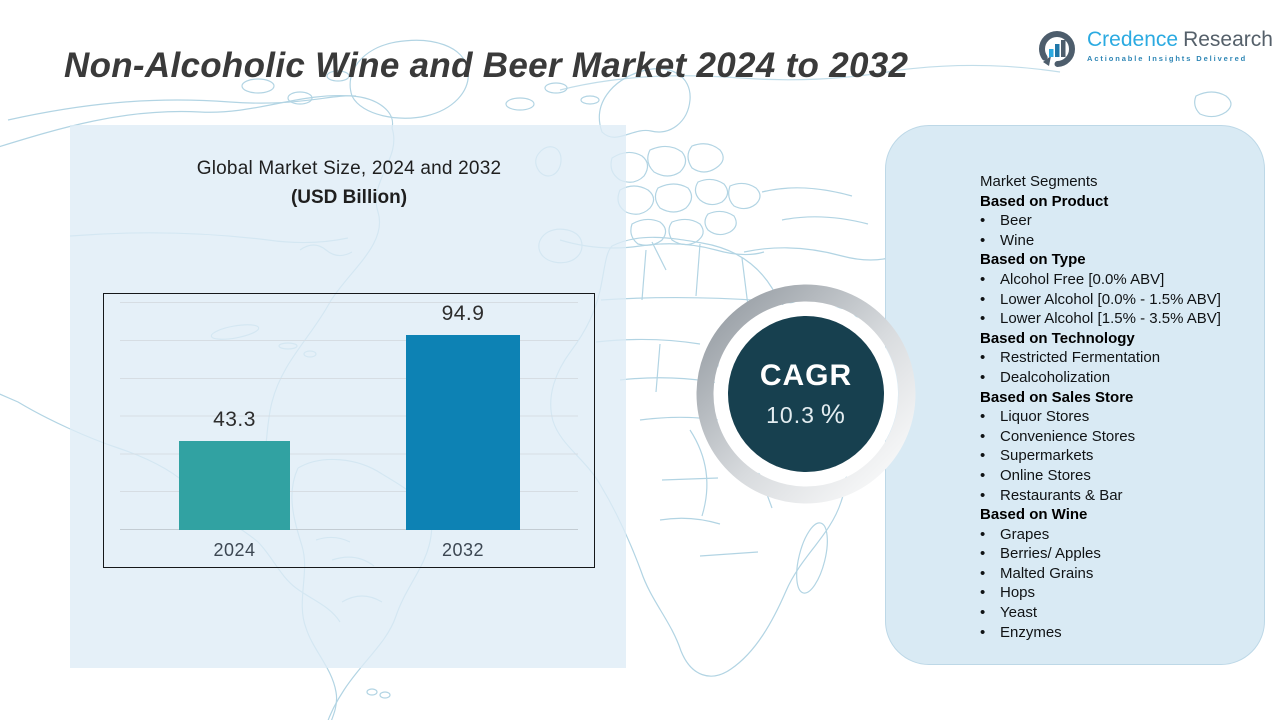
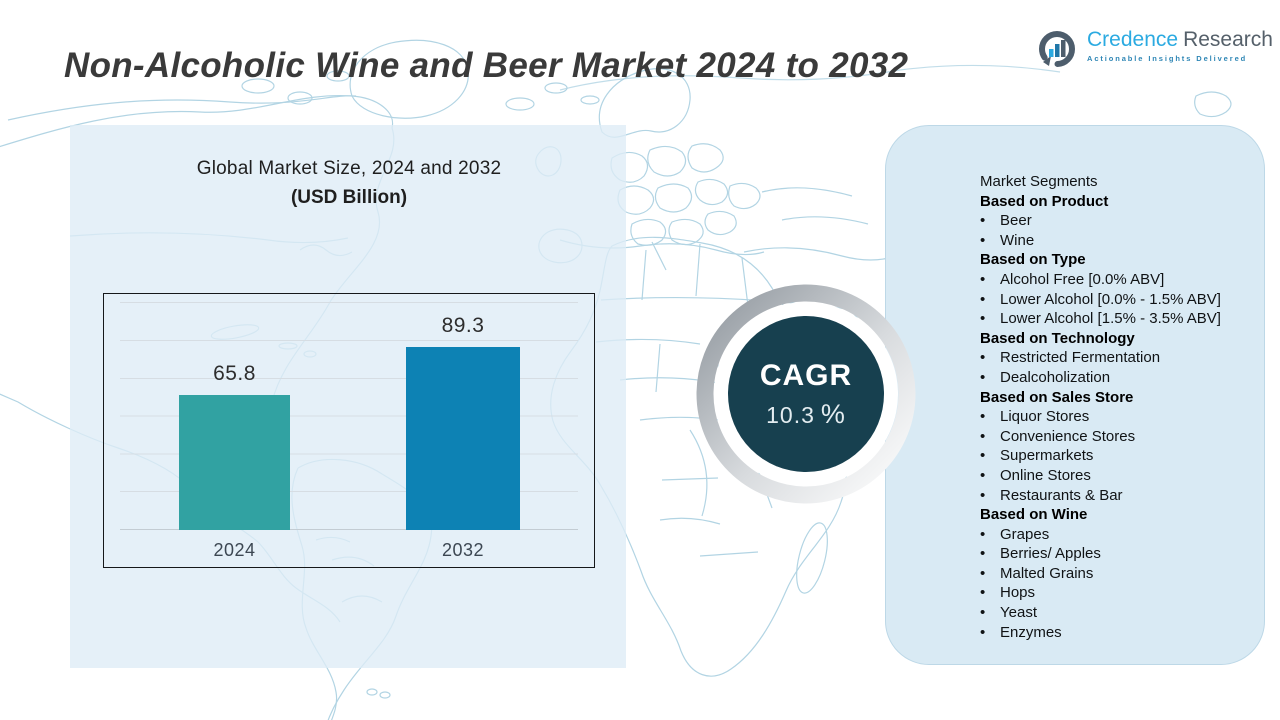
2024: 43.3 -> 65.8
2032: 94.9 -> 89.3
